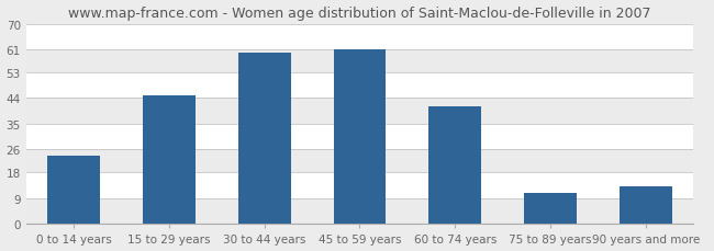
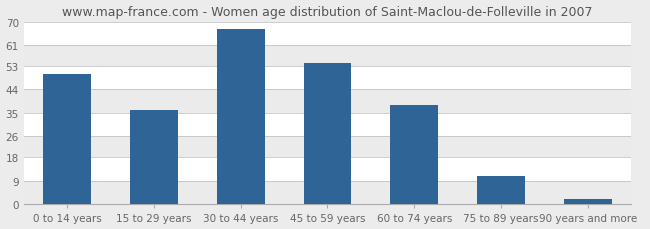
0 to 14 years: 24 -> 50
15 to 29 years: 45 -> 36
30 to 44 years: 60 -> 67
45 to 59 years: 61 -> 54
60 to 74 years: 41 -> 38
90 years and more: 13 -> 2
